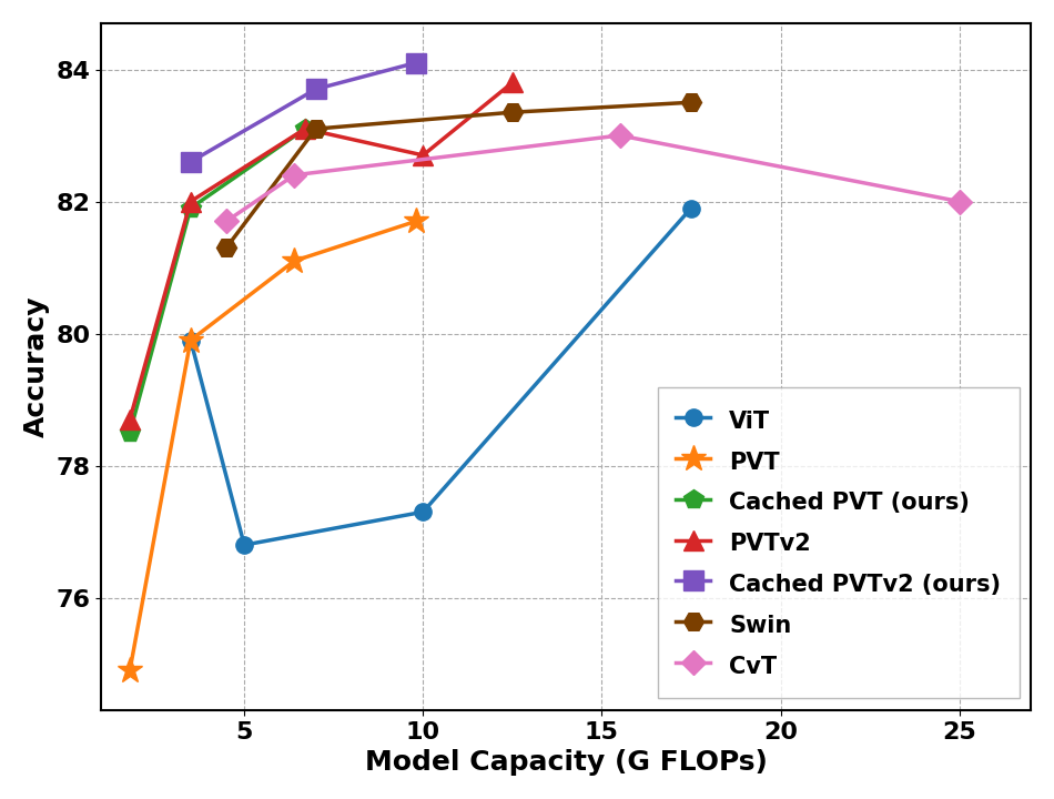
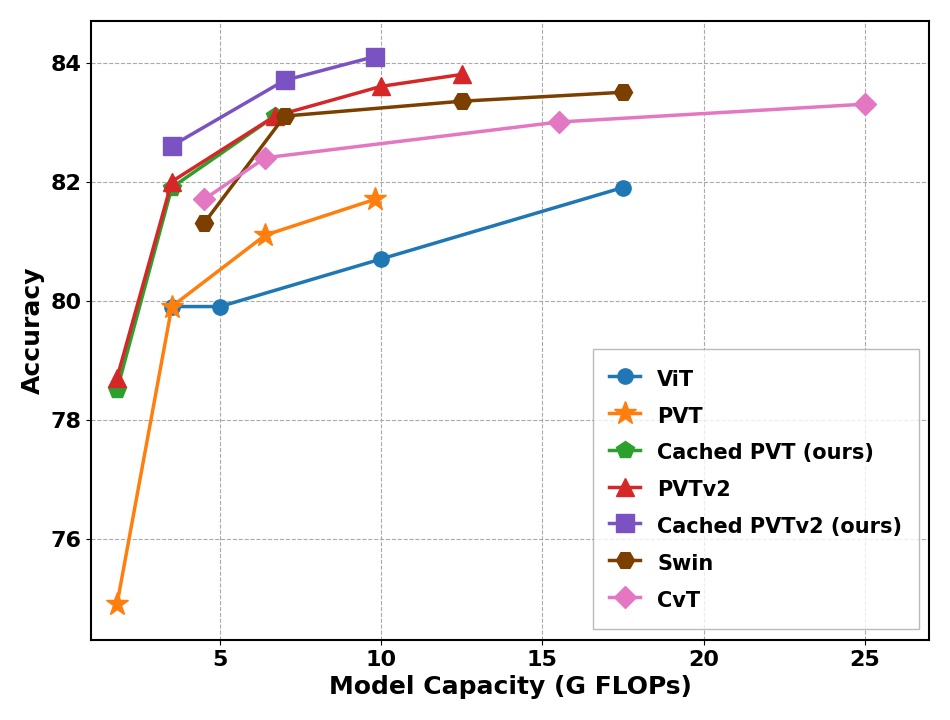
ViT/5: 76.8 -> 79.9
ViT/10: 77.3 -> 80.7
PVTv2/10: 82.7 -> 83.6
CvT/25: 82.0 -> 83.3
